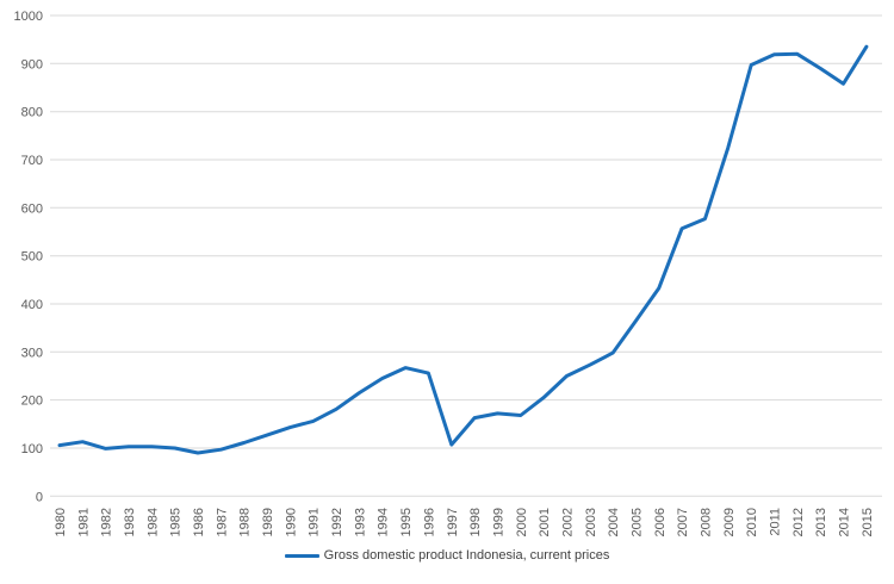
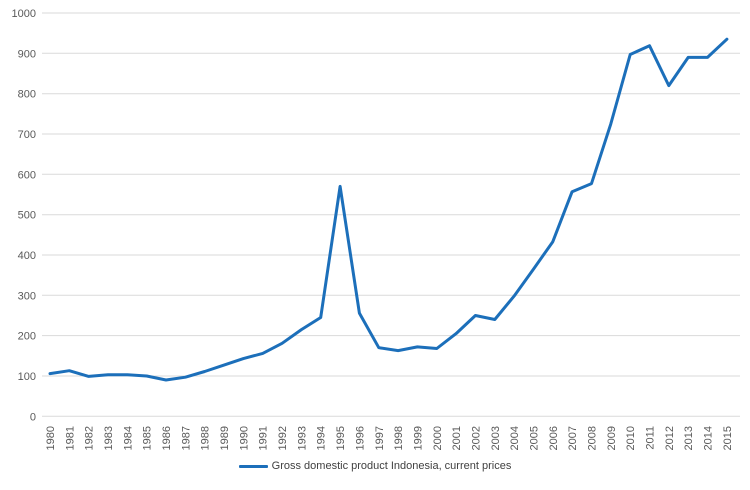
1995: 270 -> 570
1997: 110 -> 170
2003: 270 -> 240
2012: 920 -> 820
2014: 860 -> 890
